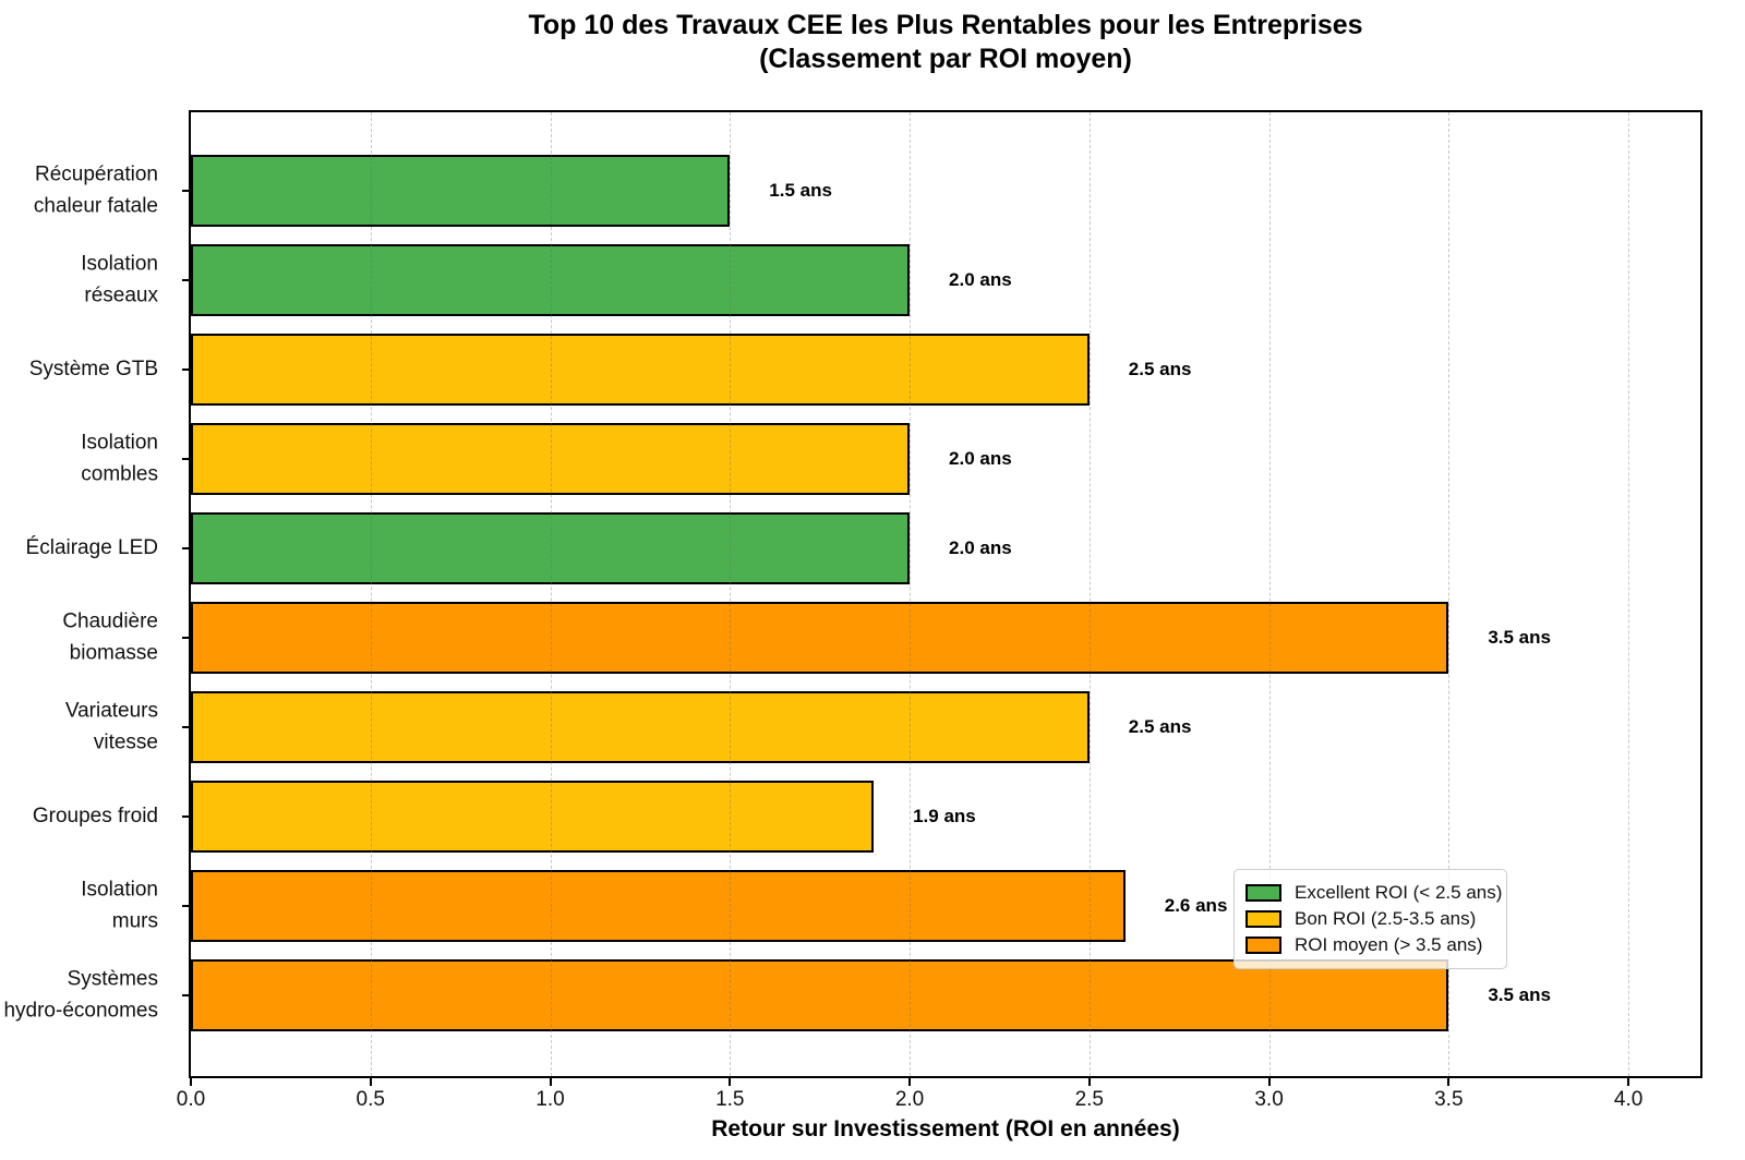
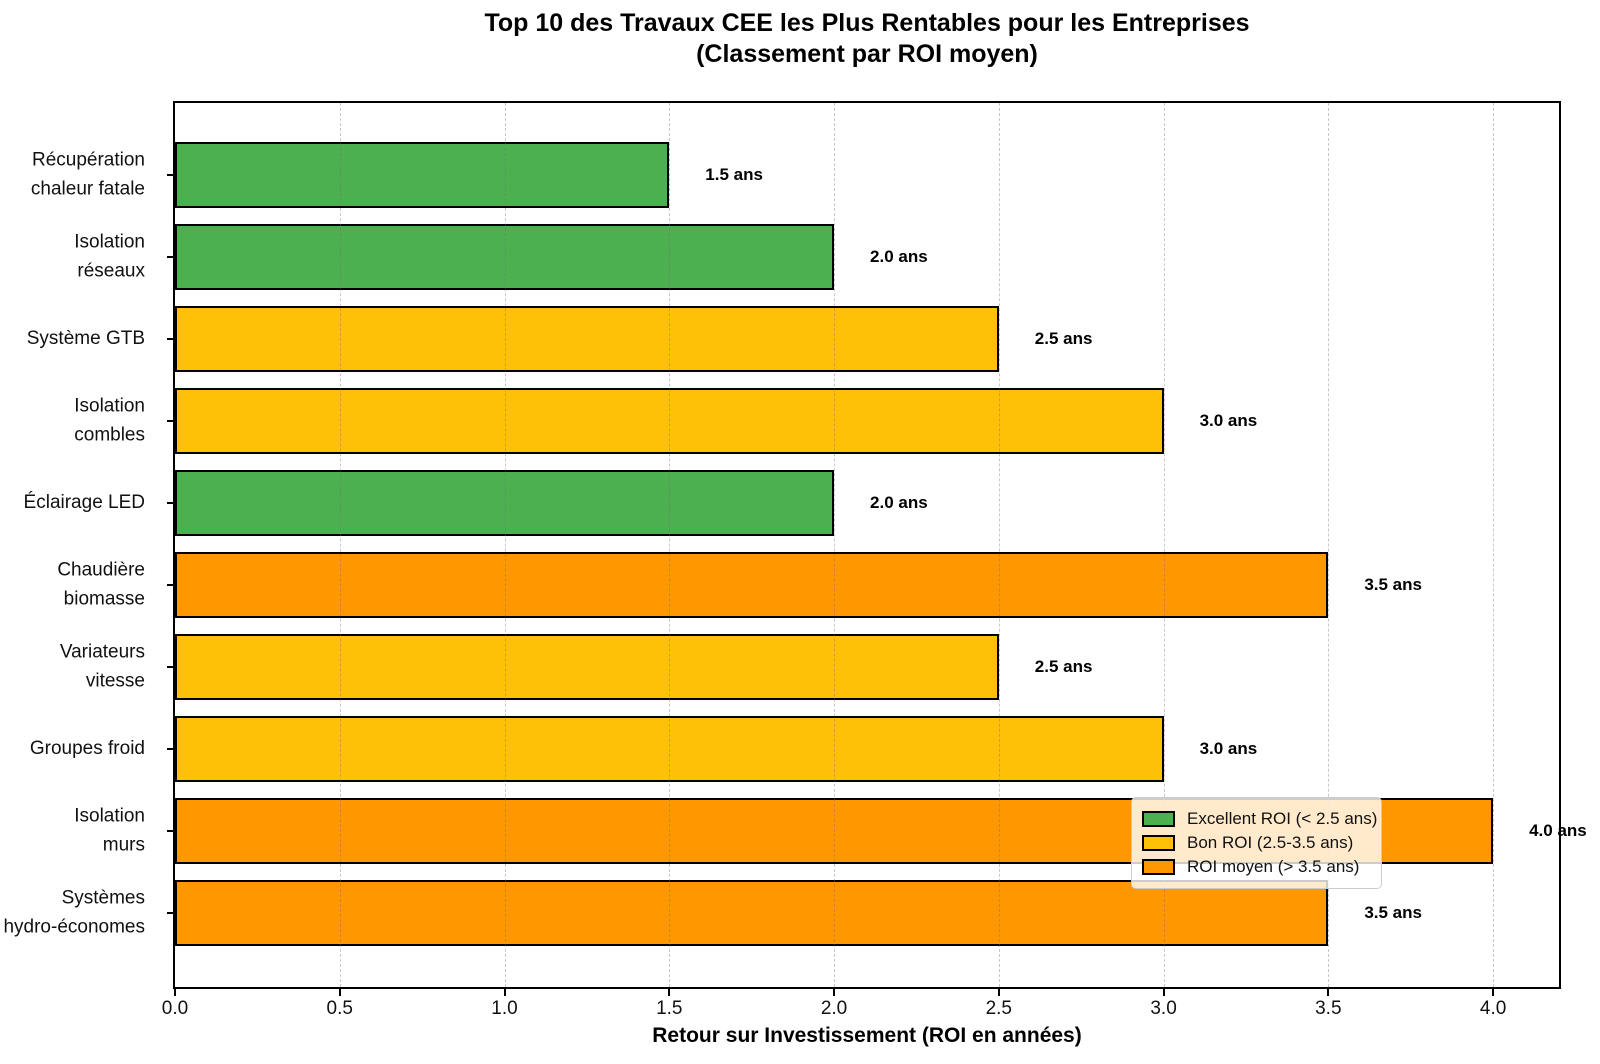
Isolation combles: 2.0 -> 3.0
Groupes froid: 1.9 -> 3.0
Isolation murs: 2.6 -> 4.0
